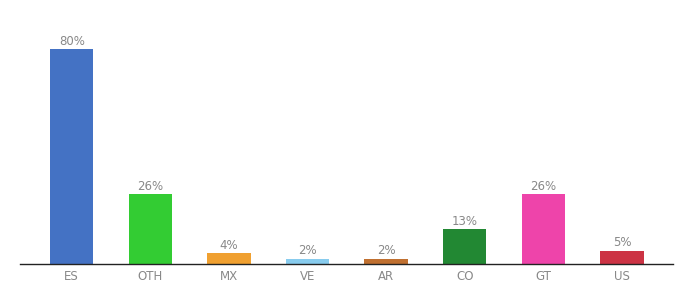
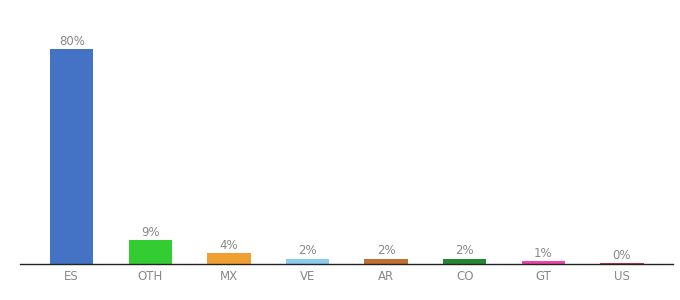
OTH: 26% -> 9%
CO: 13% -> 2%
GT: 26% -> 1%
US: 5% -> 0%
